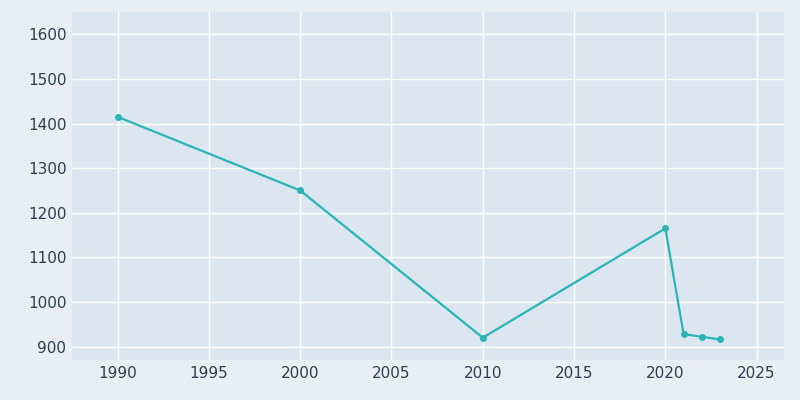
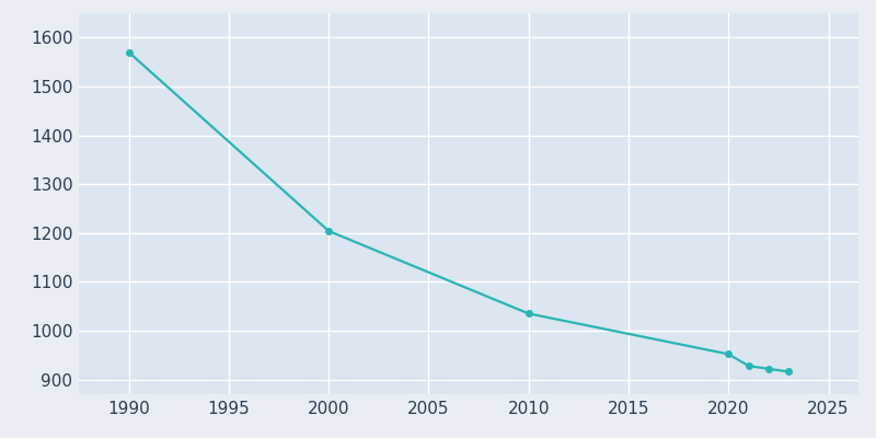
1990: 1415 -> 1570
2000: 1250 -> 1204
2010: 920 -> 1035
2020: 1165 -> 952
